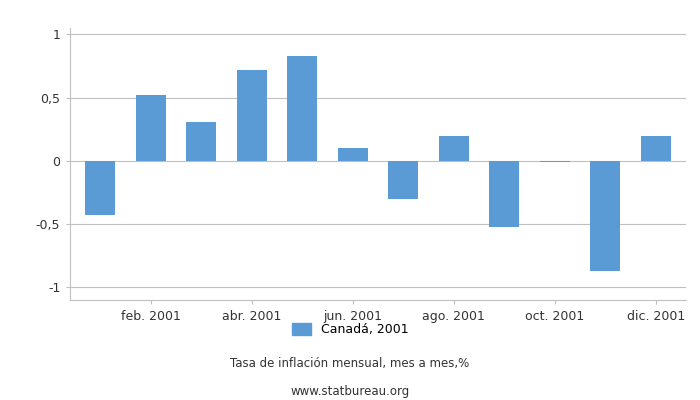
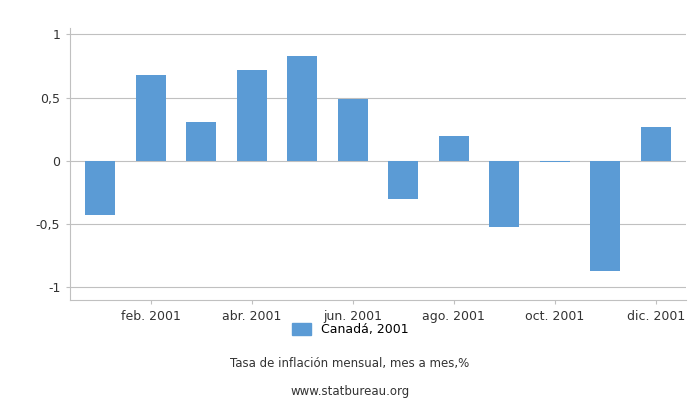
feb. 2001: 0,52 -> 0,68
jun. 2001: 0,10 -> 0,49
dic. 2001: 0,20 -> 0,27
